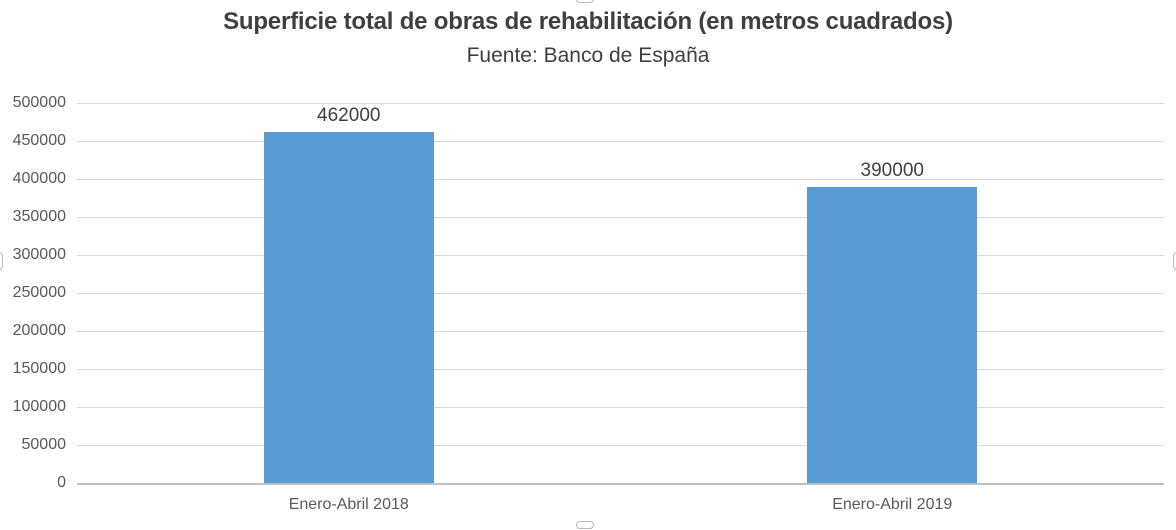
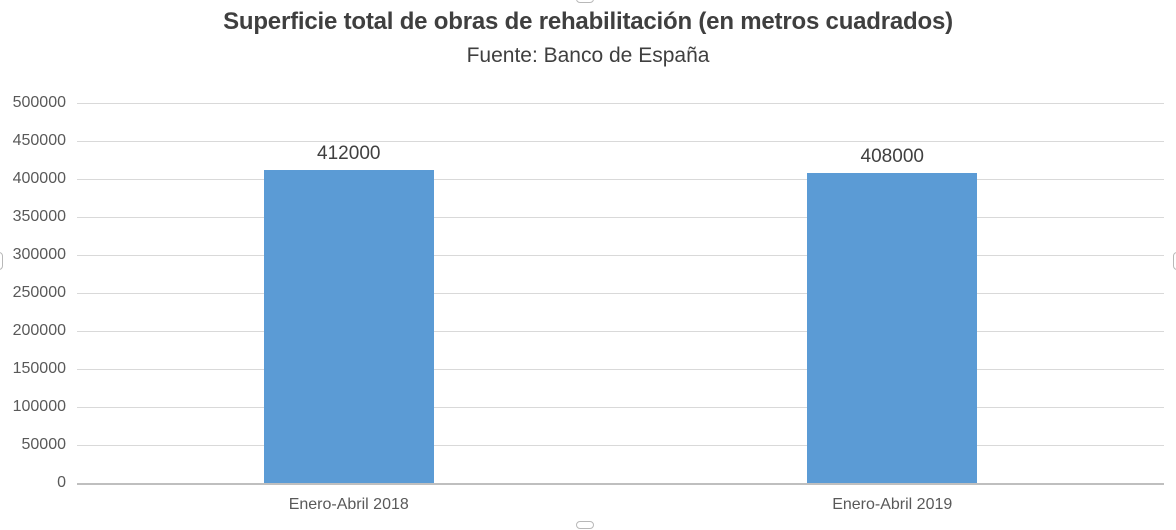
Enero-Abril 2018: 462000 -> 412000
Enero-Abril 2019: 390000 -> 408000
